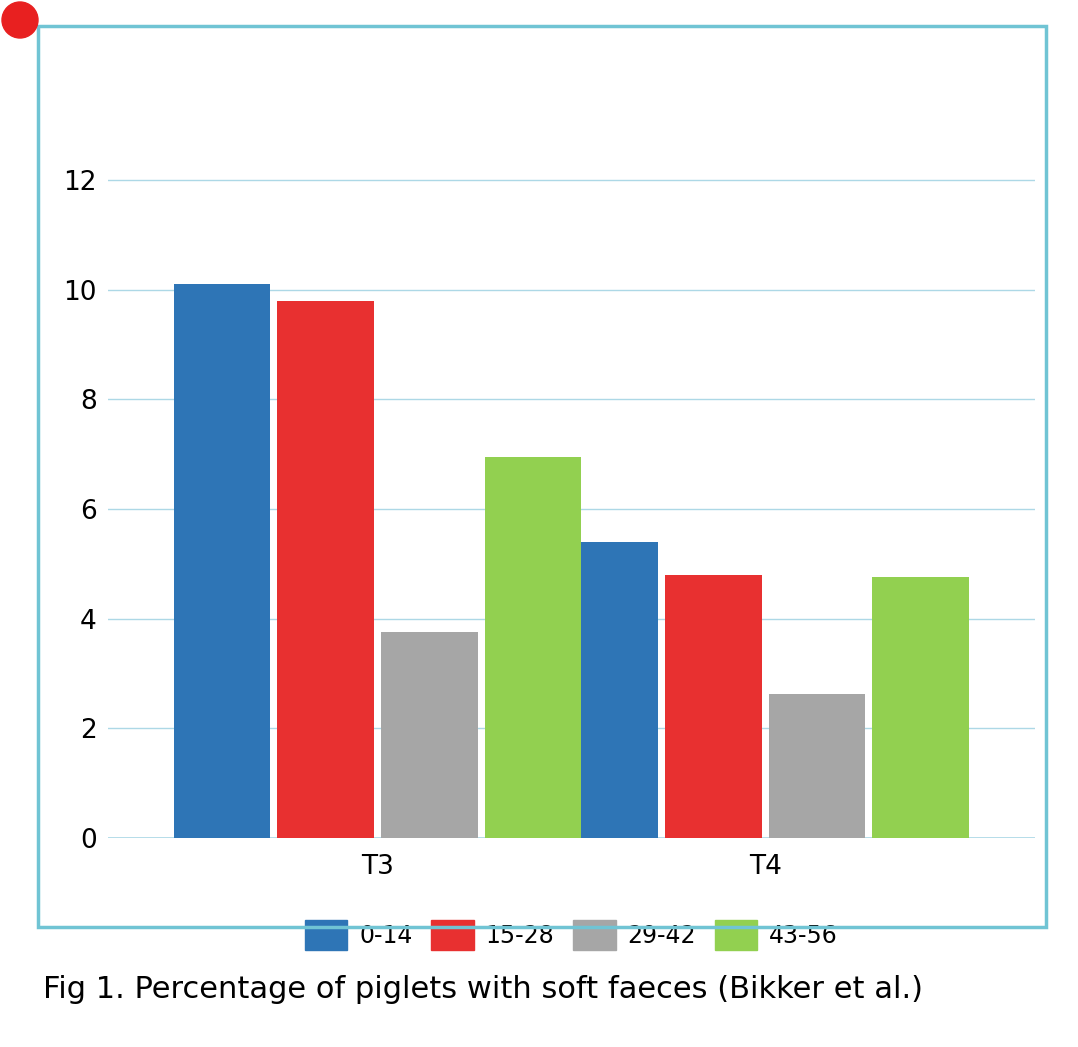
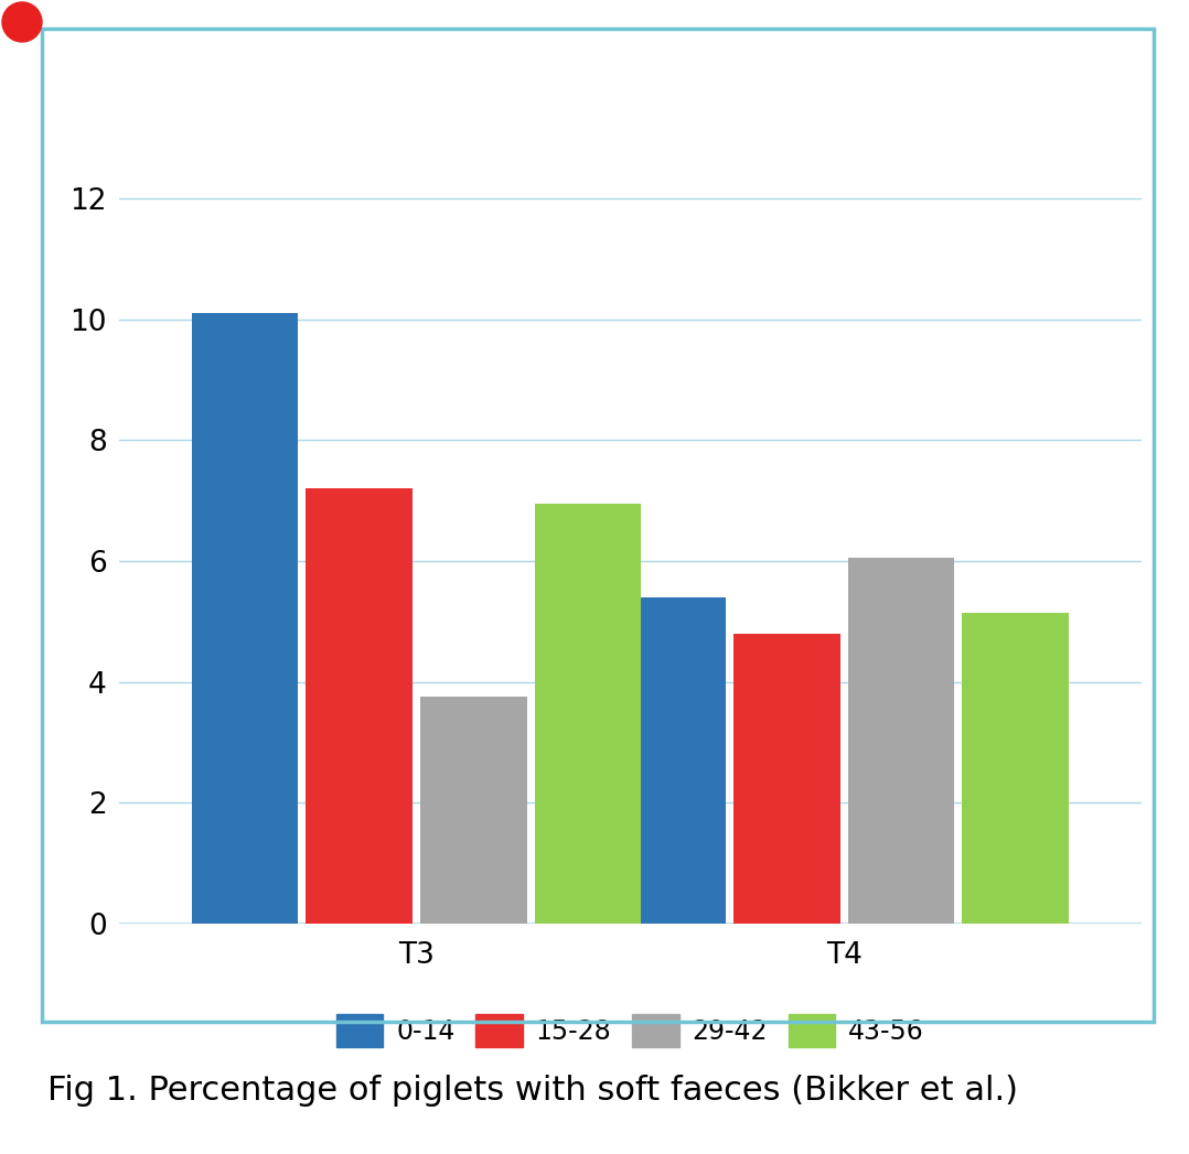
15-28/T3: 9.8 -> 7.2
29-42/T4: 2.63 -> 6.06
43-56/T4: 4.75 -> 5.14
